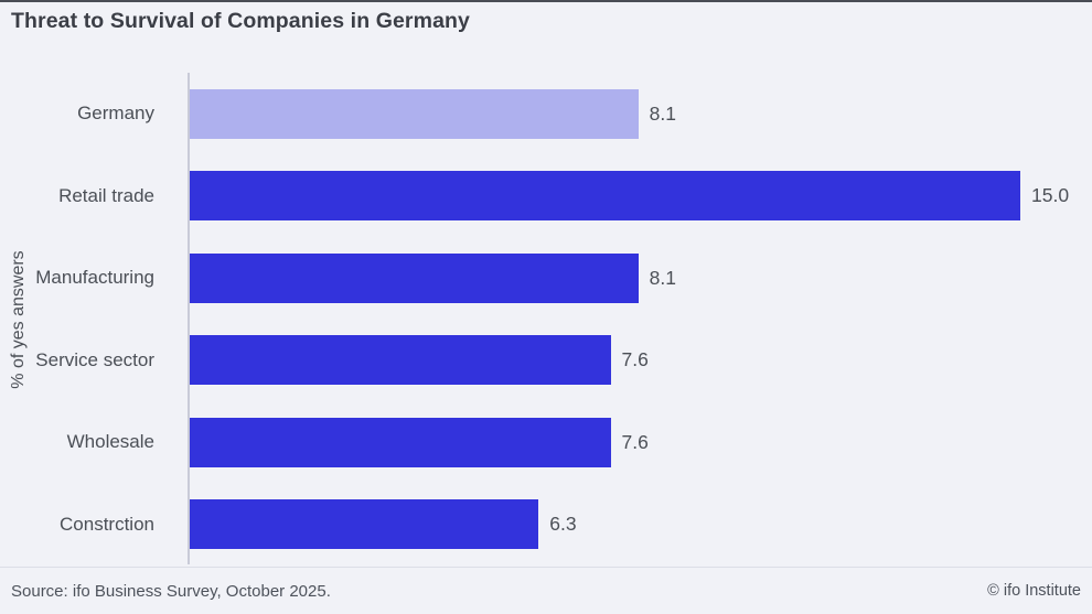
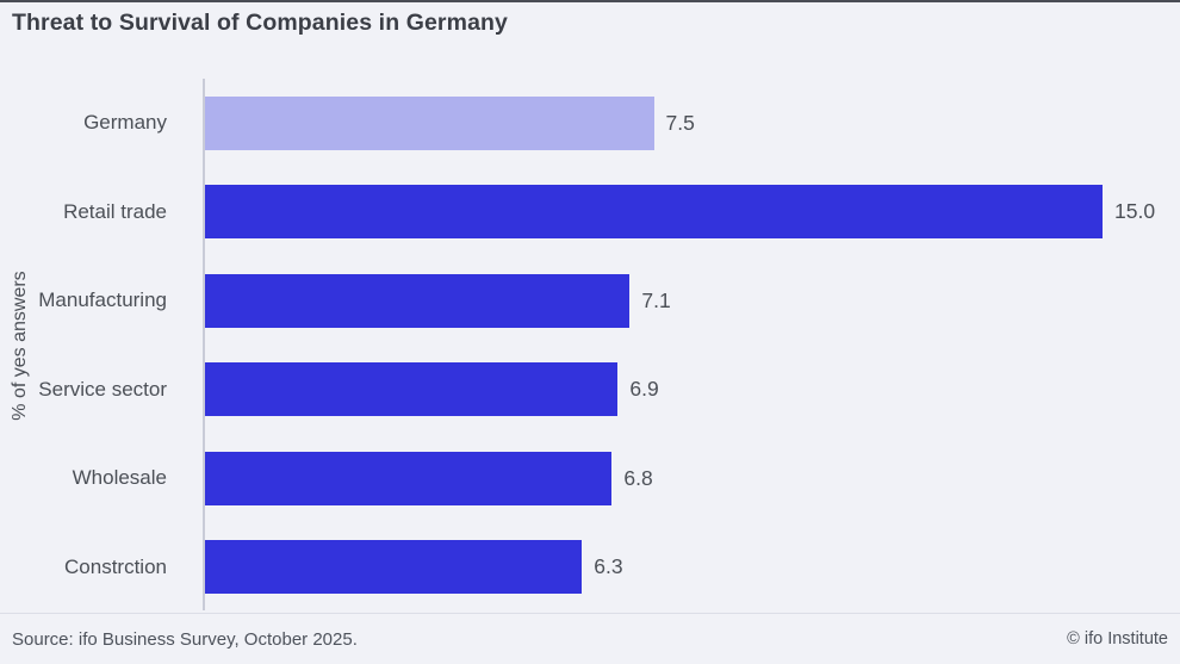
Germany: 8.1 -> 7.5
Manufacturing: 8.1 -> 7.1
Service sector: 7.6 -> 6.9
Wholesale: 7.6 -> 6.8
